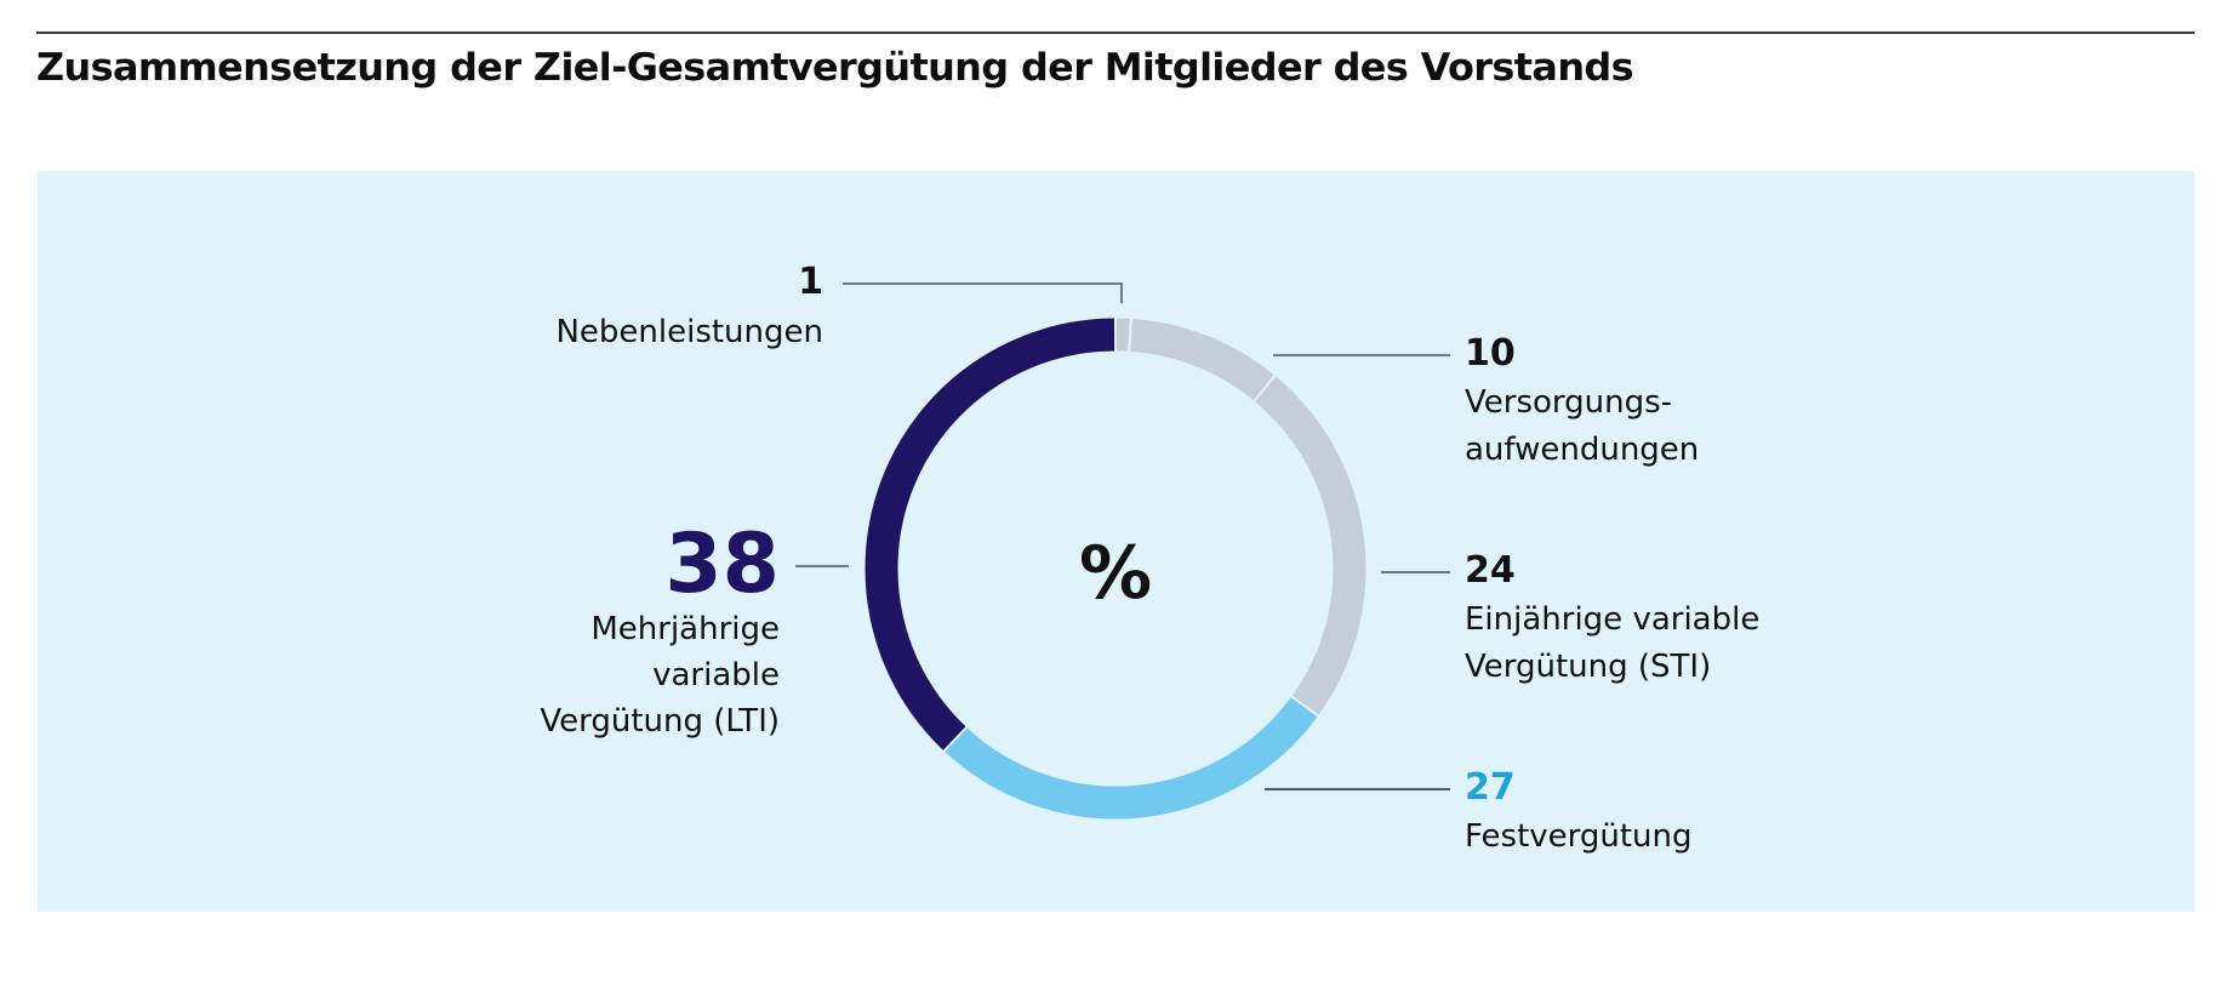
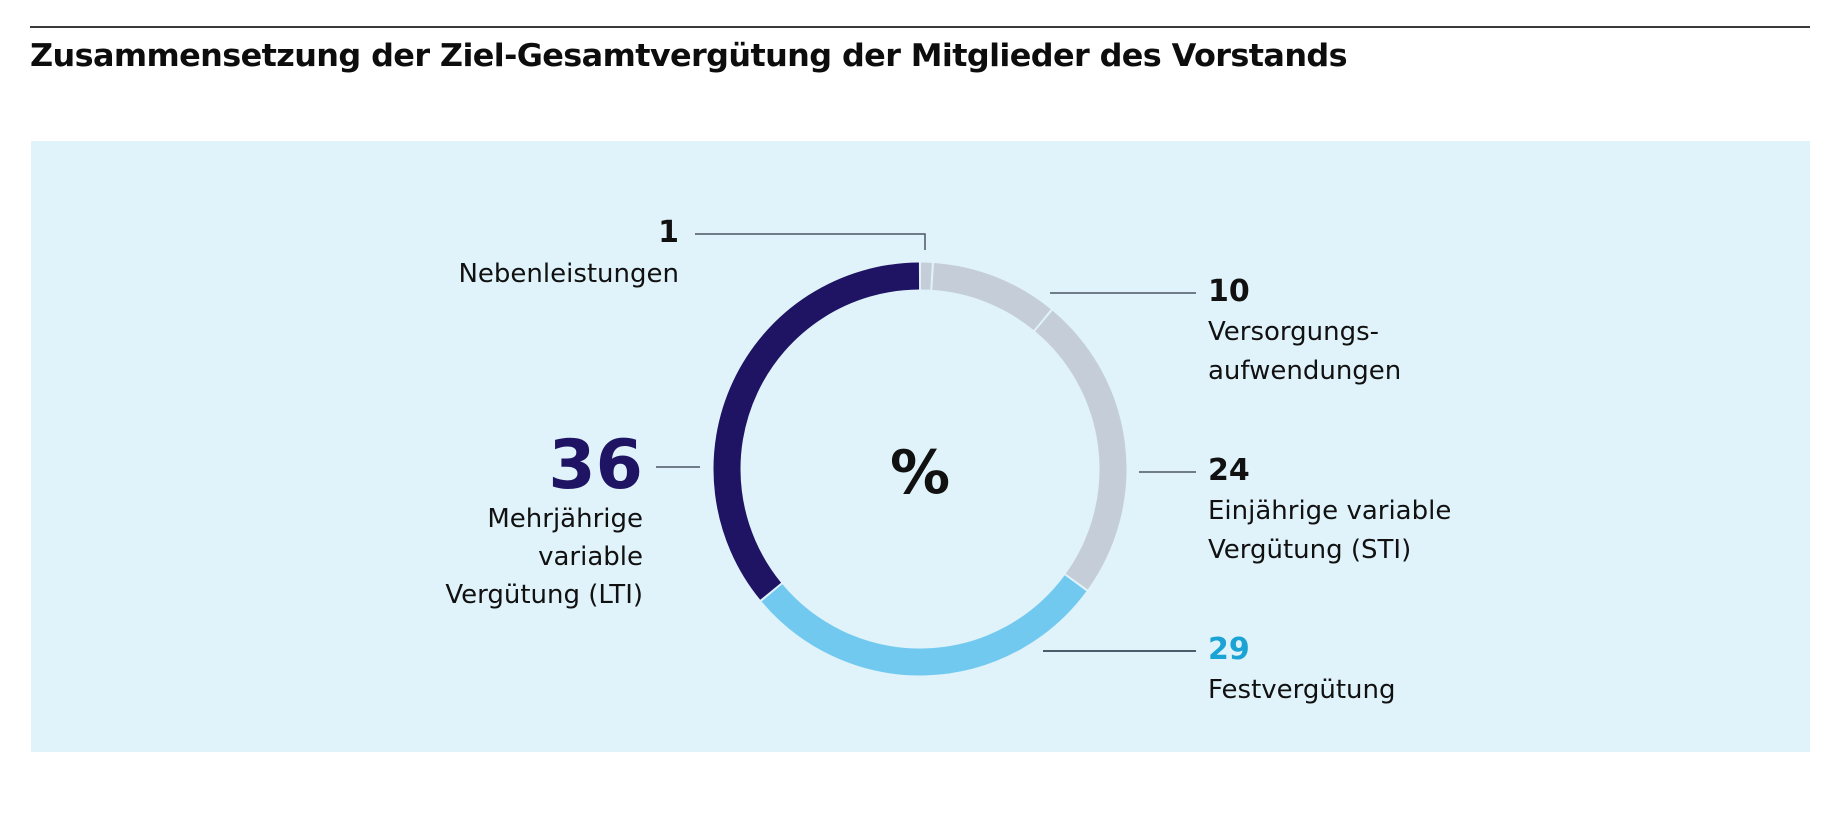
Festvergütung: 27 -> 29
Mehrjährige variable Vergütung (LTI): 38 -> 36
